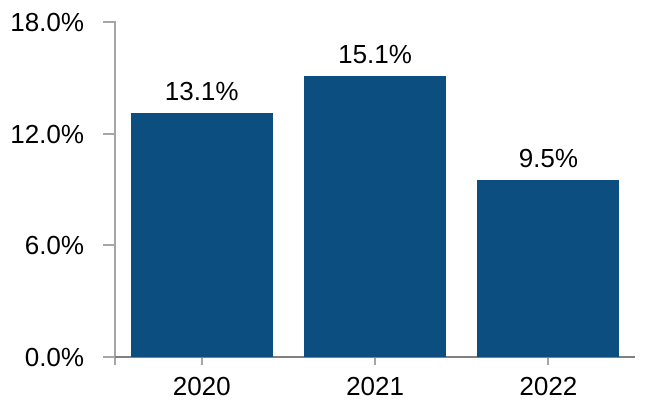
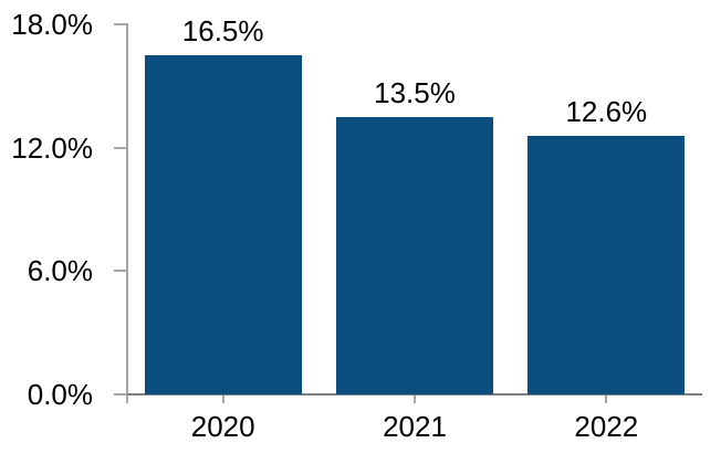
2020: 13.1% -> 16.5%
2021: 15.1% -> 13.5%
2022: 9.5% -> 12.6%
